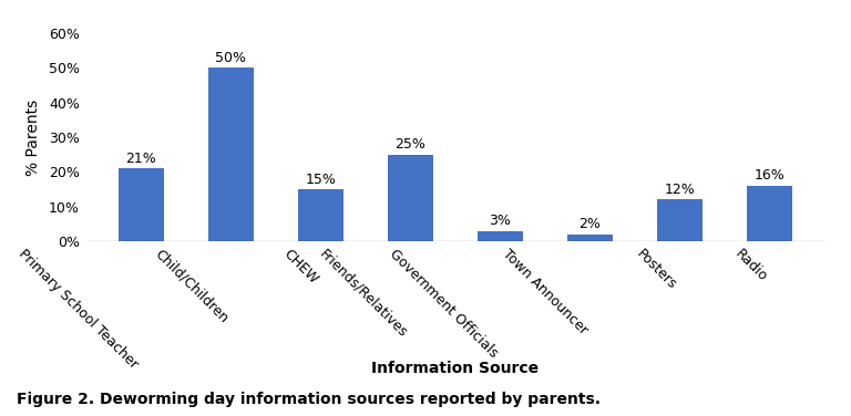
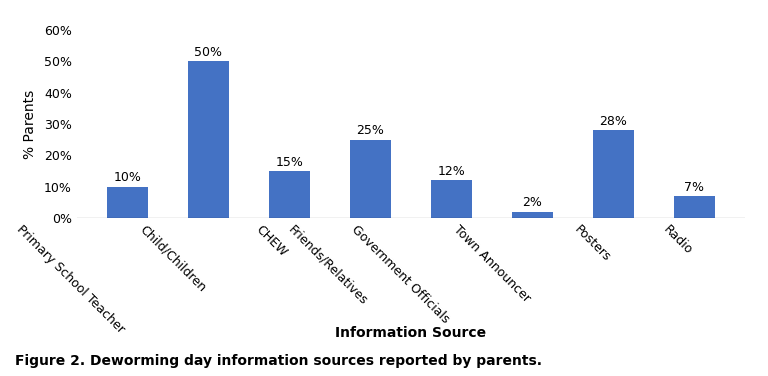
Primary School Teacher: 21% -> 10%
Government Officials: 3% -> 12%
Posters: 12% -> 28%
Radio: 16% -> 7%
